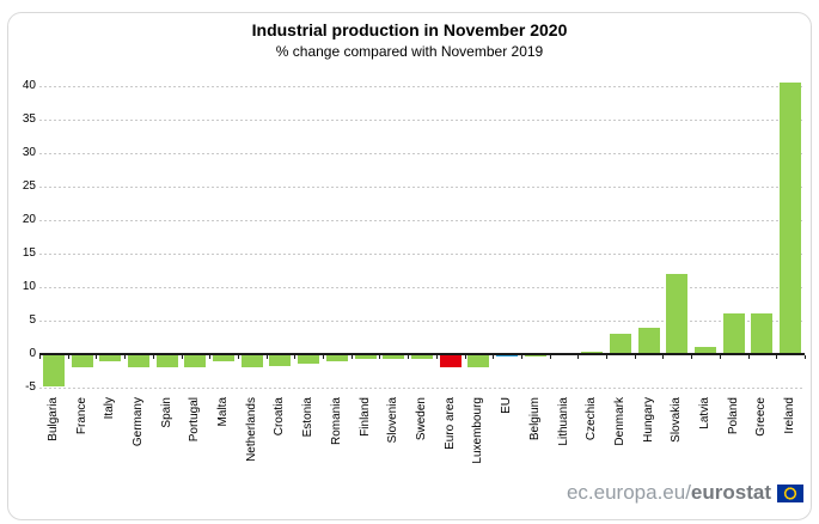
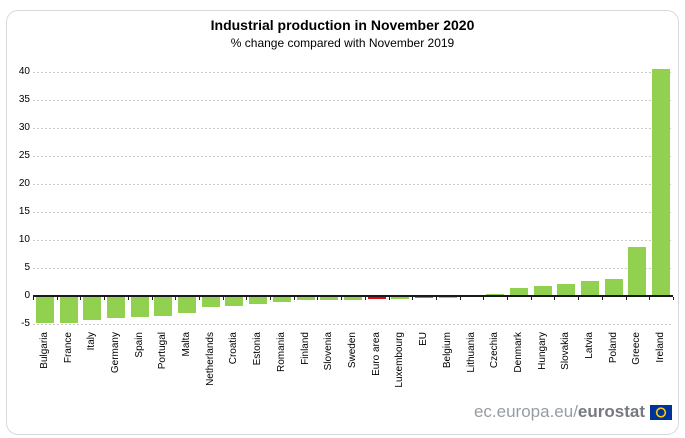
France: -2 -> -5
Italy: -1 -> -4
Germany: -2 -> -4
Spain: -2 -> -4
Portugal: -2 -> -4
Malta: -1 -> -3
Euro area: -2 -> -1
Luxembourg: -2 -> -1
Denmark: 3 -> 2
Hungary: 4 -> 2
Slovakia: 12 -> 2
Latvia: 1 -> 3
Poland: 6 -> 3
Greece: 6 -> 9
